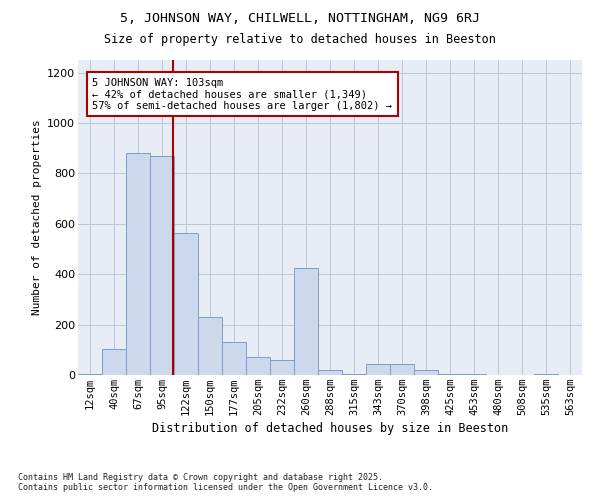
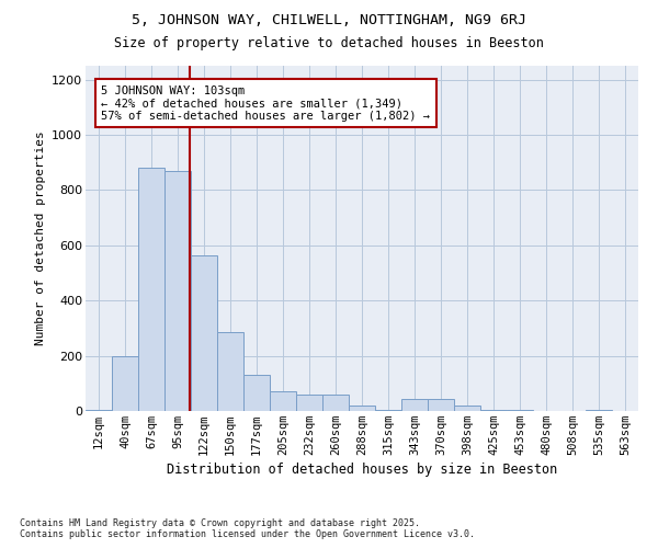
40sqm: 105 -> 200
150sqm: 230 -> 285
260sqm: 425 -> 58
